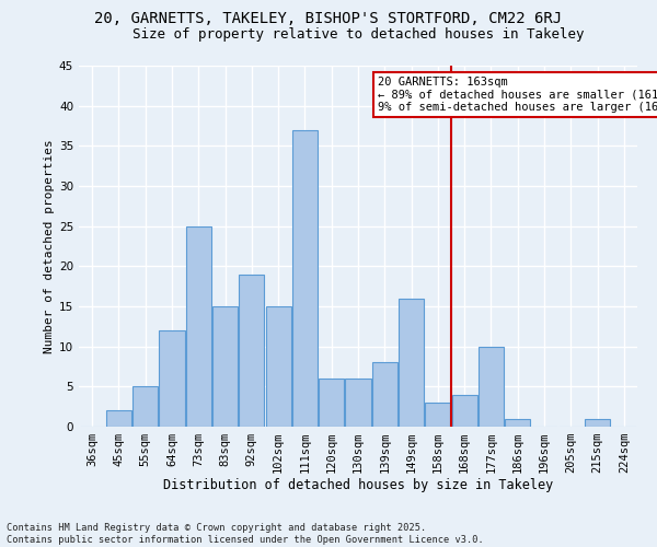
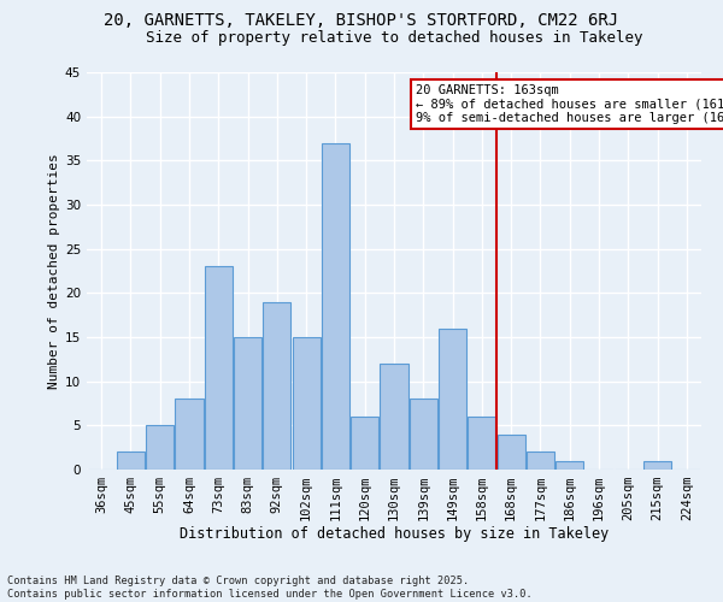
64sqm: 12 -> 8
73sqm: 25 -> 23
130sqm: 6 -> 12
158sqm: 3 -> 6
177sqm: 10 -> 2
